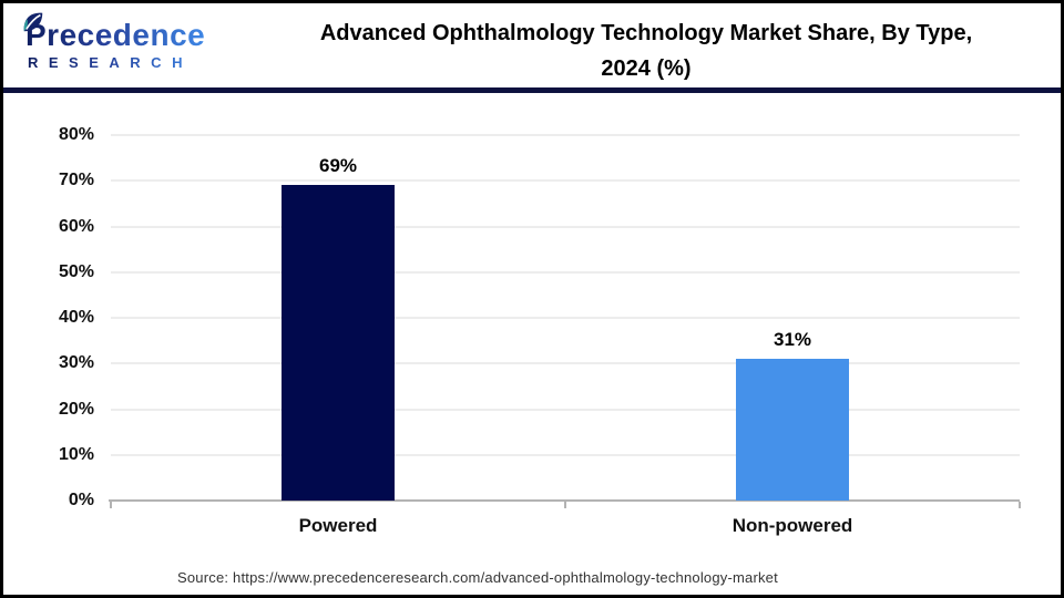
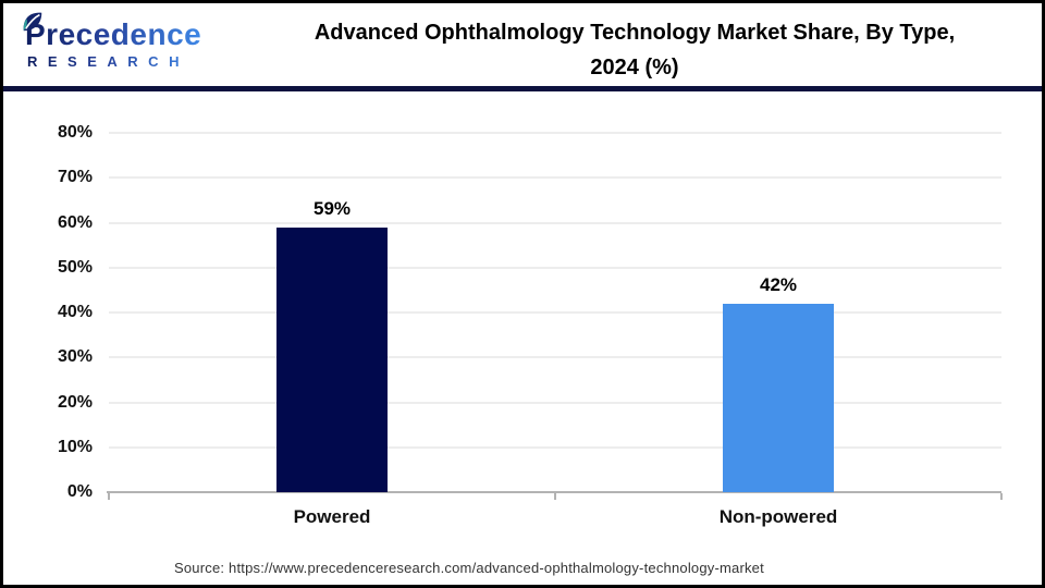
Powered: 69% -> 59%
Non-powered: 31% -> 42%
